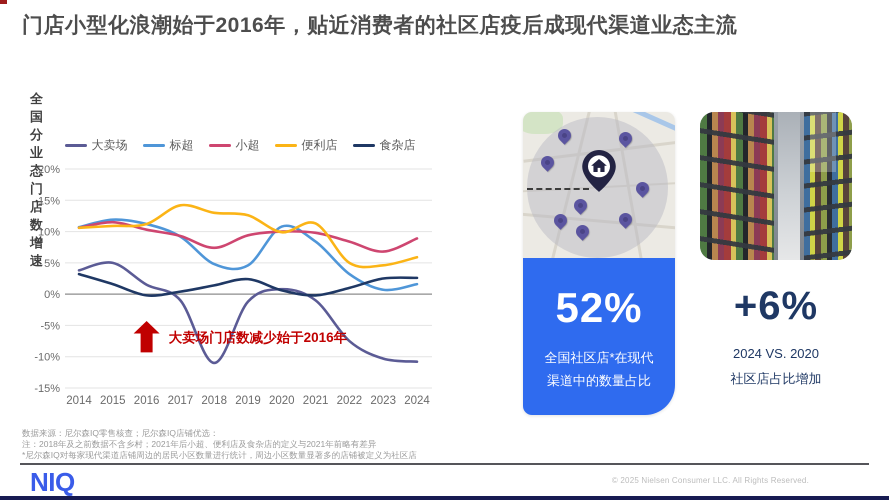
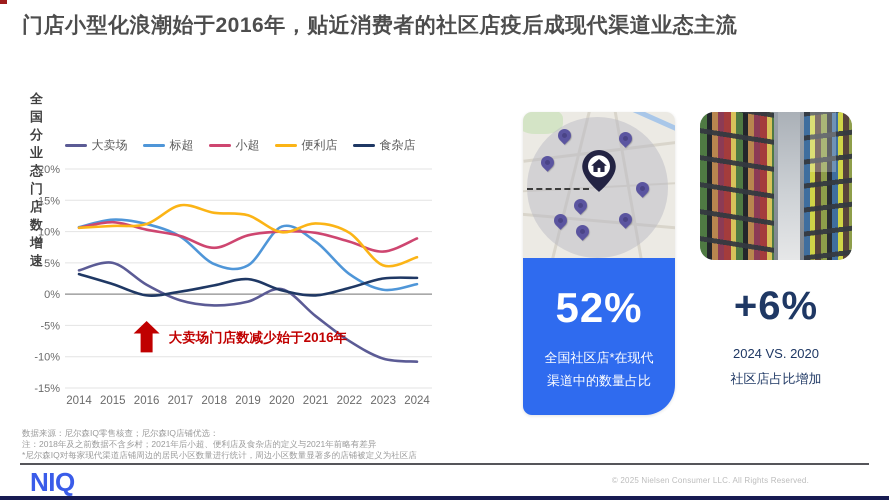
大卖场/2018: -11% -> -2%
大卖场/2021: -1% -> -4%
便利店/2022: 5% -> 10%
